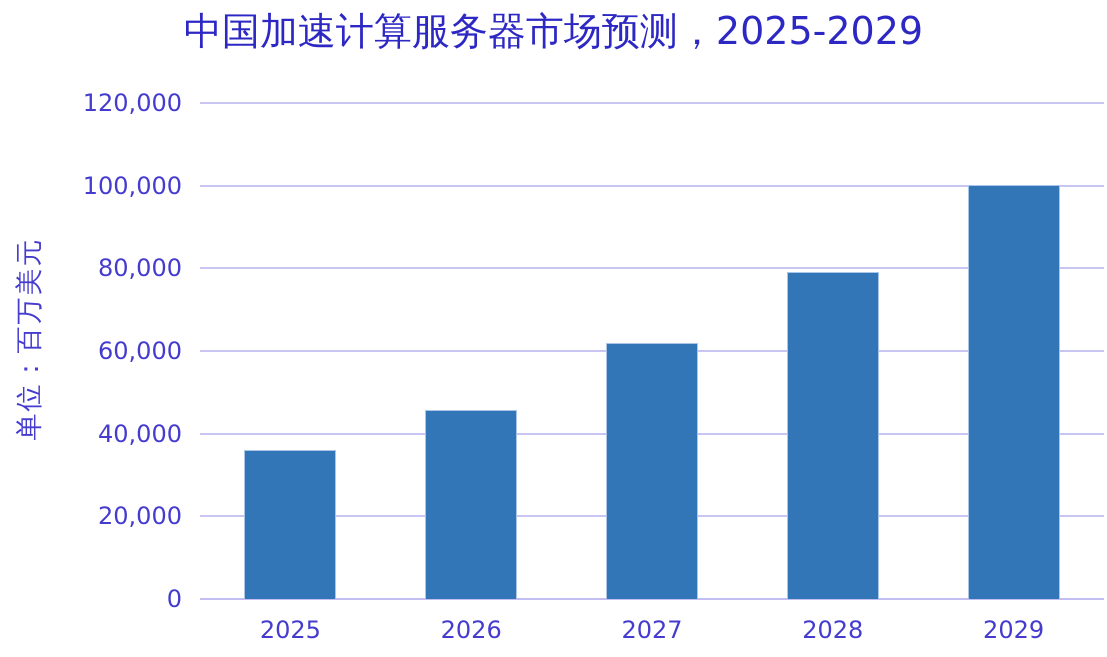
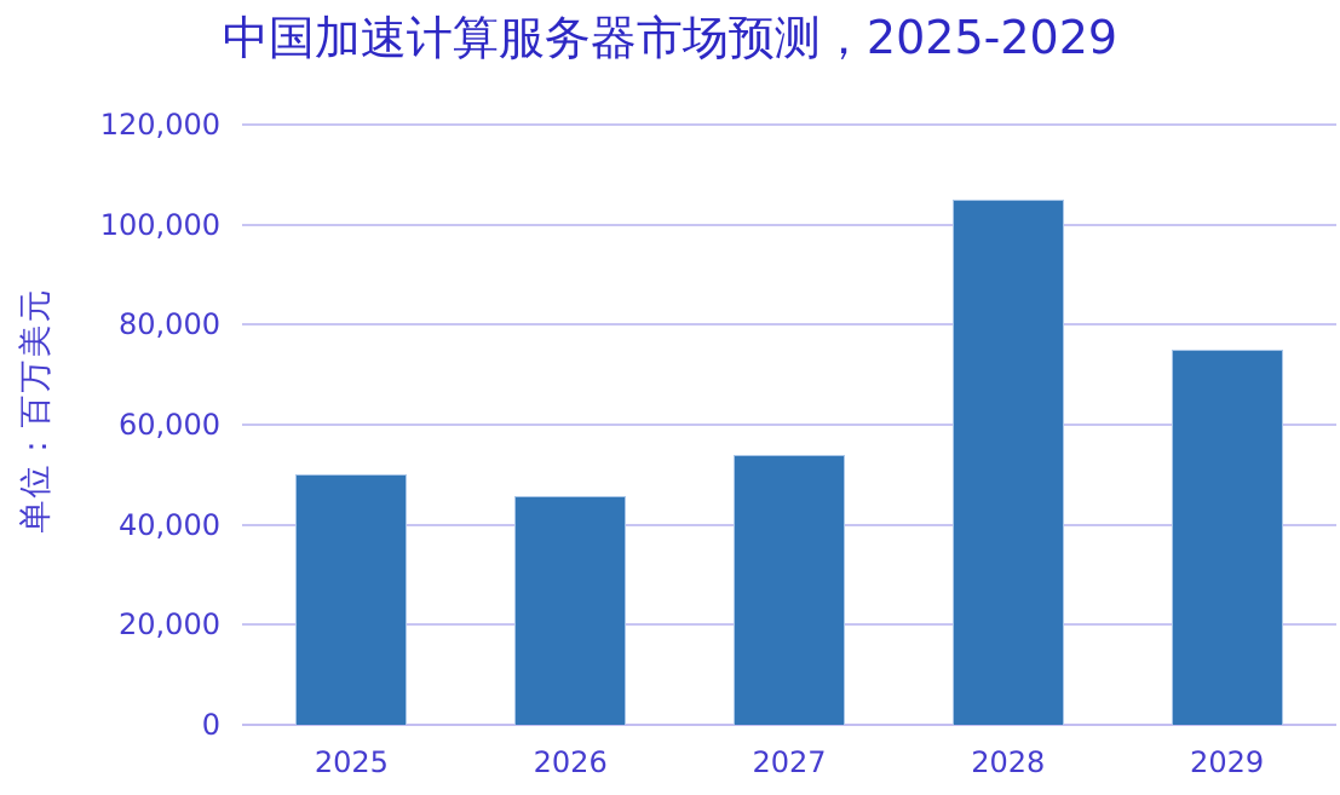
2025: 36000 -> 50000
2027: 62000 -> 54000
2028: 79000 -> 105000
2029: 100000 -> 75000
